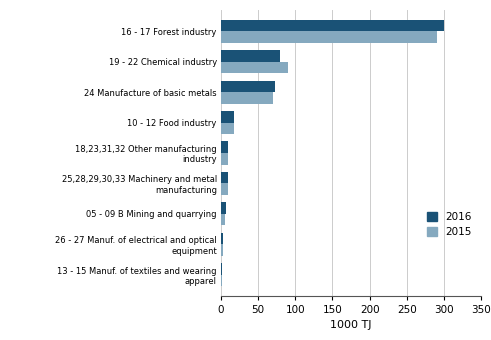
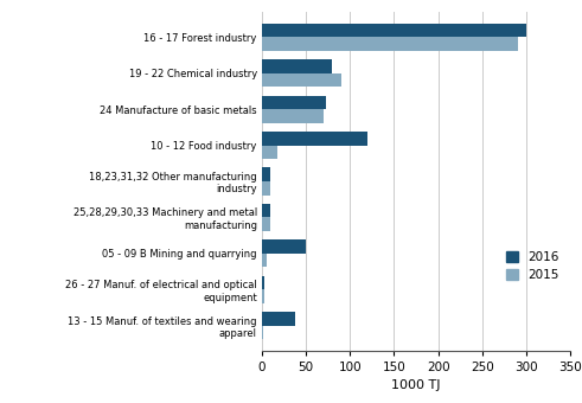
2016/10 - 12 Food industry: 18 -> 120
2016/05 - 09 B Mining and quarrying: 7 -> 50
2016/13 - 15 Manuf. of textiles and wearing apparel: 2 -> 38
